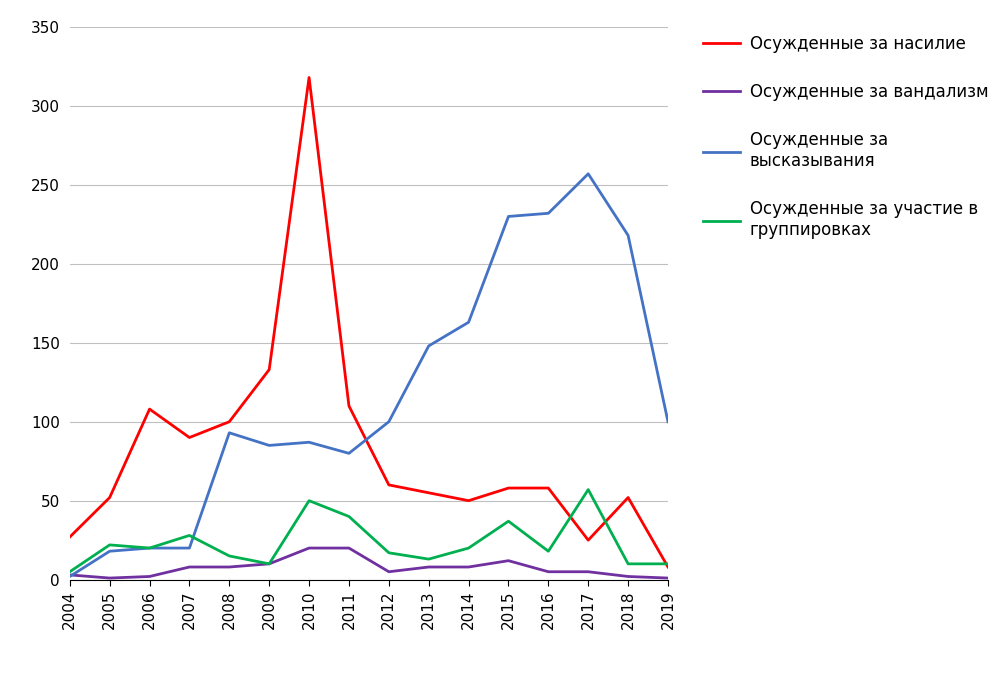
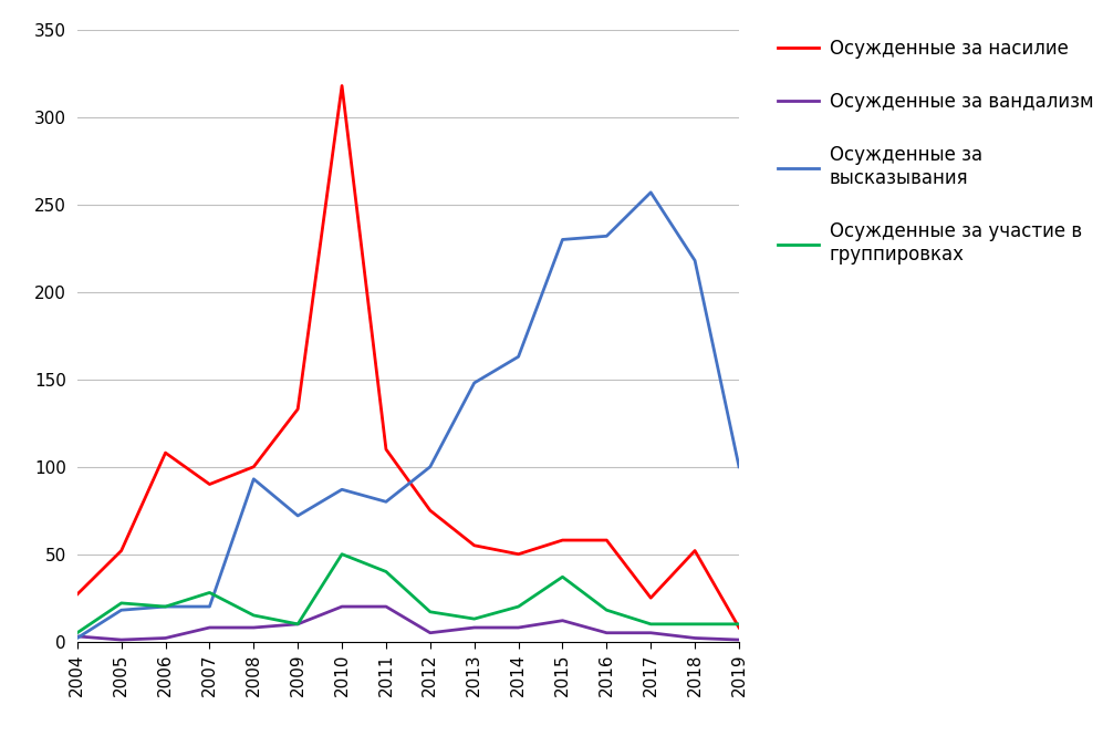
Осужденные за высказывания/2009: 85 -> 72
Осужденные за насилие/2012: 60 -> 75
Осужденные за участие в группировках/2017: 57 -> 10
